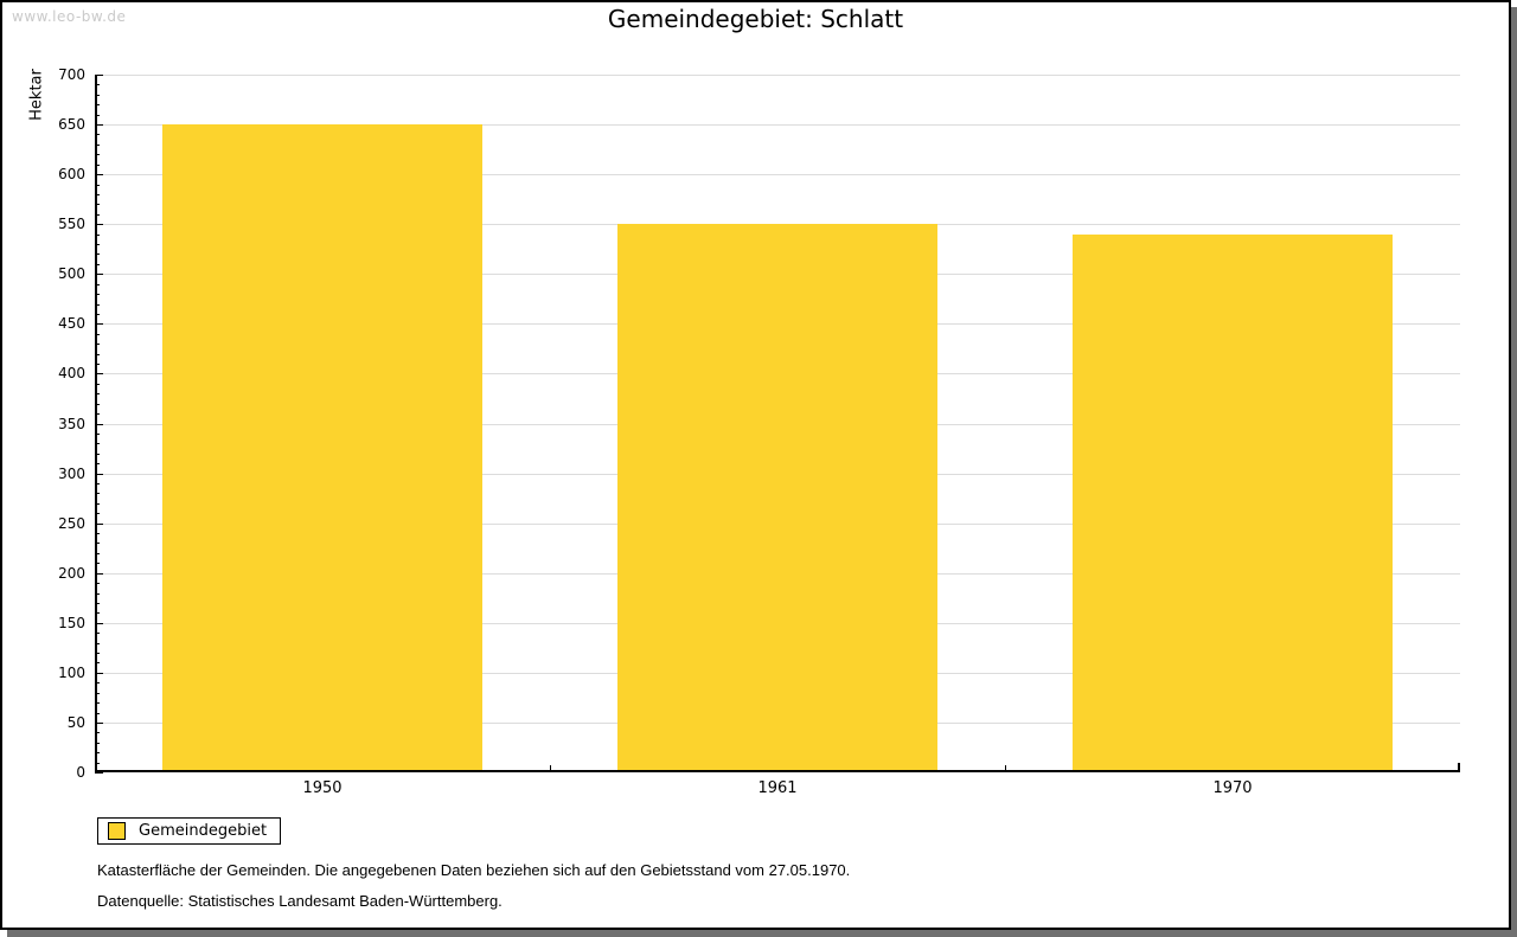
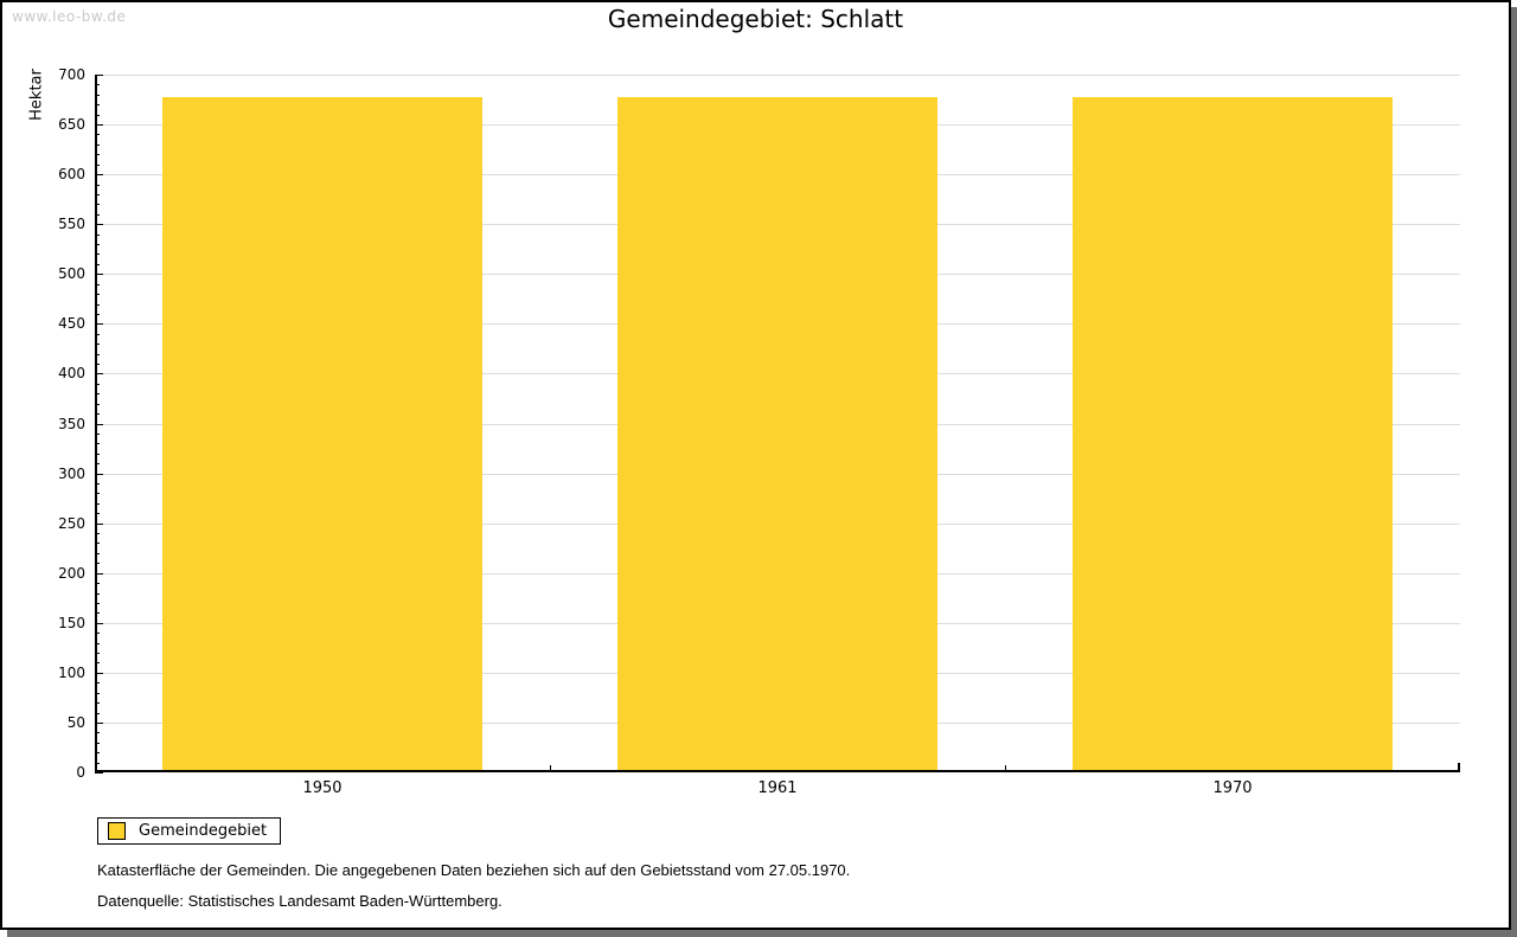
1950: 650 -> 680
1961: 550 -> 680
1970: 540 -> 680
